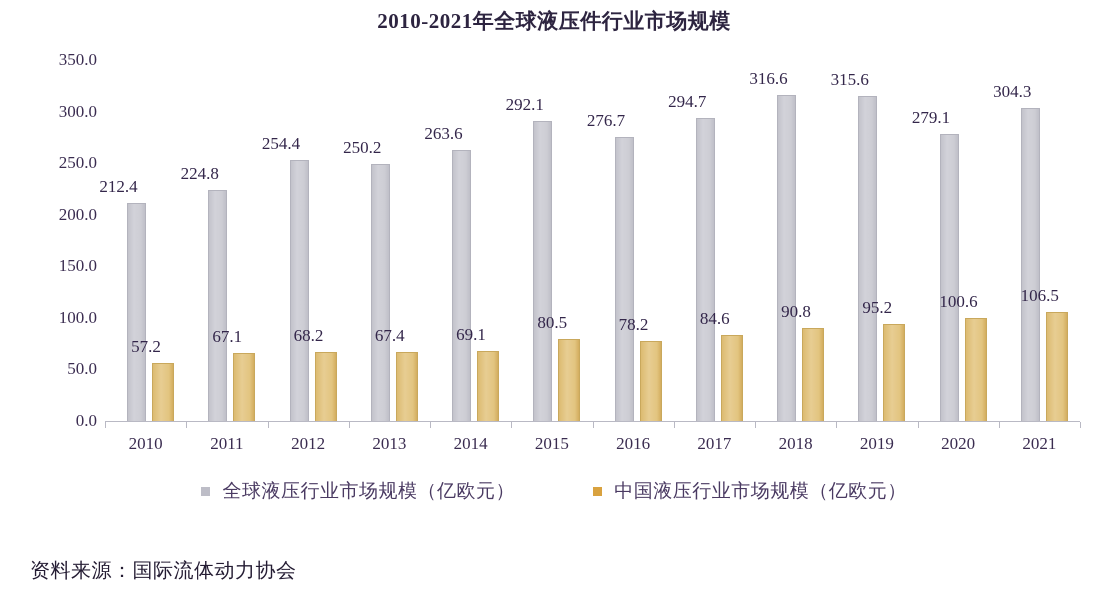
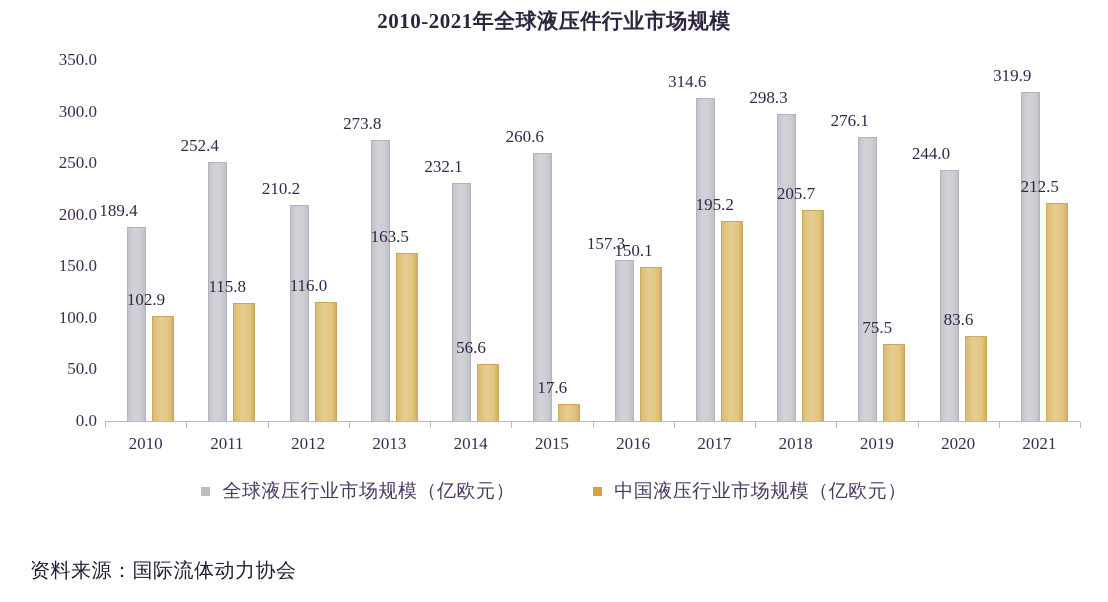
全球液压行业市场规模（亿欧元）/2010: 212.4 -> 189.4
中国液压行业市场规模（亿欧元）/2010: 57.2 -> 102.9
全球液压行业市场规模（亿欧元）/2011: 224.8 -> 252.4
中国液压行业市场规模（亿欧元）/2011: 67.1 -> 115.8
全球液压行业市场规模（亿欧元）/2012: 254.4 -> 210.2
中国液压行业市场规模（亿欧元）/2012: 68.2 -> 116.0
全球液压行业市场规模（亿欧元）/2013: 250.2 -> 273.8
中国液压行业市场规模（亿欧元）/2013: 67.4 -> 163.5
全球液压行业市场规模（亿欧元）/2014: 263.6 -> 232.1
中国液压行业市场规模（亿欧元）/2014: 69.1 -> 56.6
全球液压行业市场规模（亿欧元）/2015: 292.1 -> 260.6
中国液压行业市场规模（亿欧元）/2015: 80.5 -> 17.6
全球液压行业市场规模（亿欧元）/2016: 276.7 -> 157.3
中国液压行业市场规模（亿欧元）/2016: 78.2 -> 150.1
全球液压行业市场规模（亿欧元）/2017: 294.7 -> 314.6
中国液压行业市场规模（亿欧元）/2017: 84.6 -> 195.2
全球液压行业市场规模（亿欧元）/2018: 316.6 -> 298.3
中国液压行业市场规模（亿欧元）/2018: 90.8 -> 205.7
全球液压行业市场规模（亿欧元）/2019: 315.6 -> 276.1
中国液压行业市场规模（亿欧元）/2019: 95.2 -> 75.5
全球液压行业市场规模（亿欧元）/2020: 279.1 -> 244.0
中国液压行业市场规模（亿欧元）/2020: 100.6 -> 83.6
全球液压行业市场规模（亿欧元）/2021: 304.3 -> 319.9
中国液压行业市场规模（亿欧元）/2021: 106.5 -> 212.5
